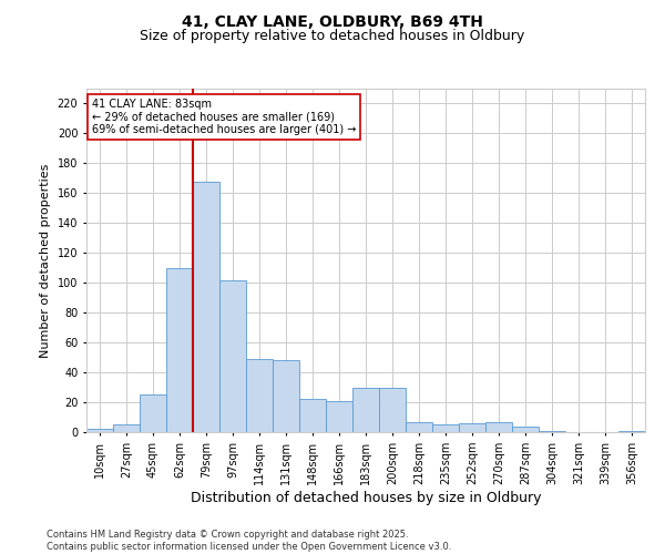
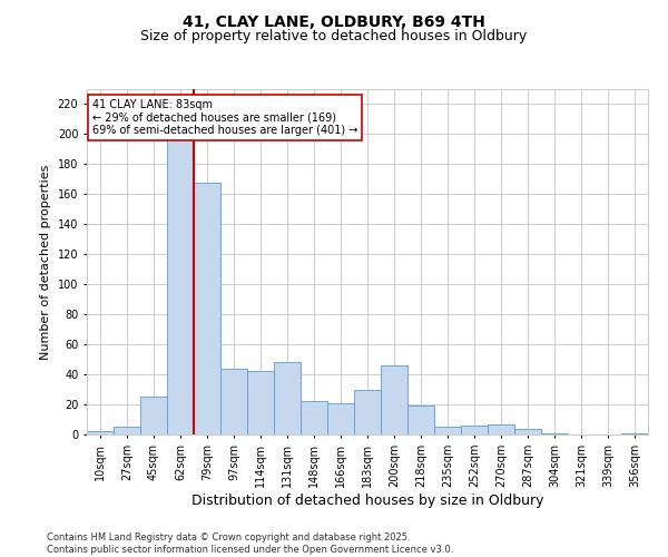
62sqm: 110 -> 198
97sqm: 102 -> 44
114sqm: 49 -> 42
200sqm: 30 -> 46
218sqm: 7 -> 19
